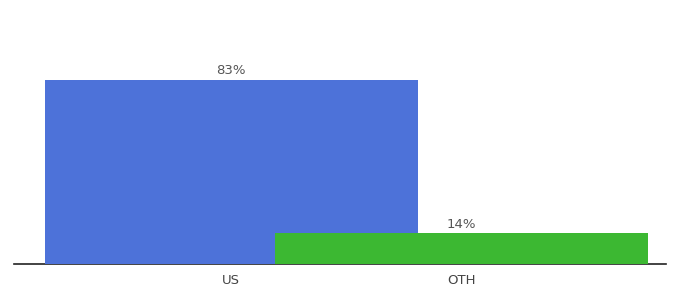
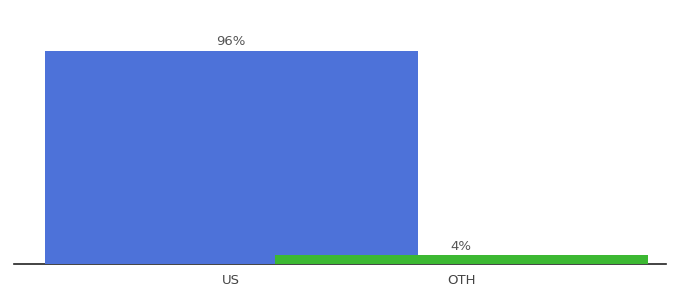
US: 83% -> 96%
OTH: 14% -> 4%
